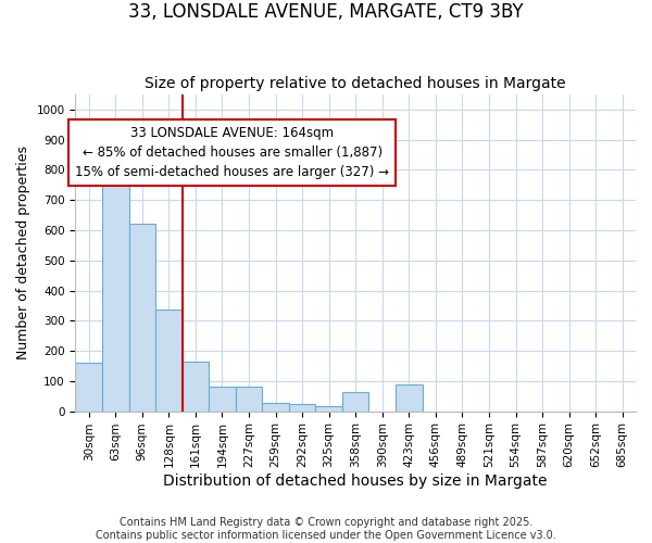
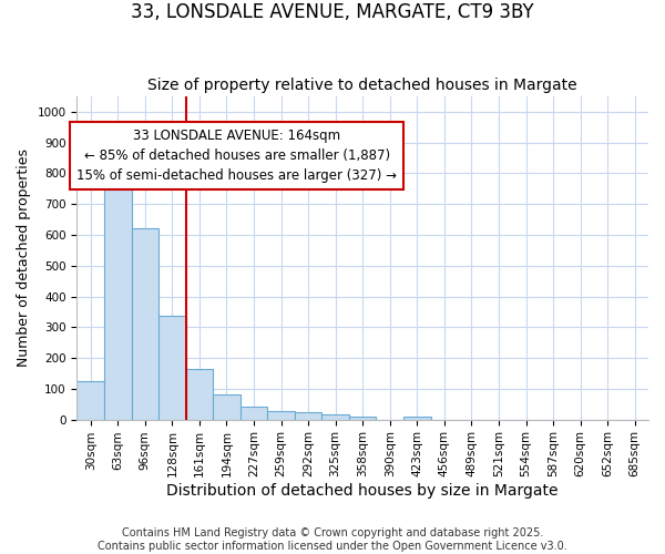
30sqm: 160 -> 125
227sqm: 80 -> 40
358sqm: 65 -> 10
423sqm: 90 -> 8
